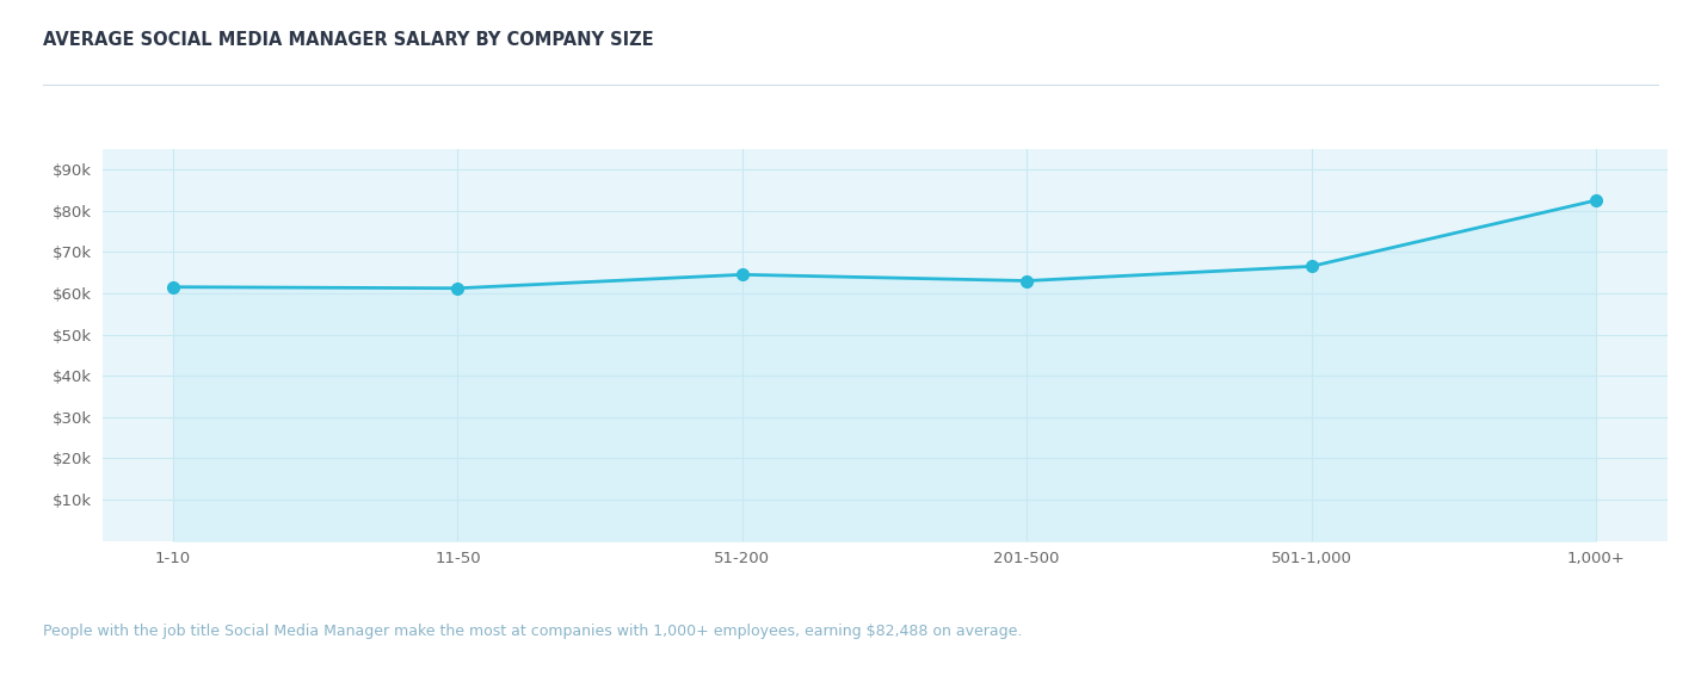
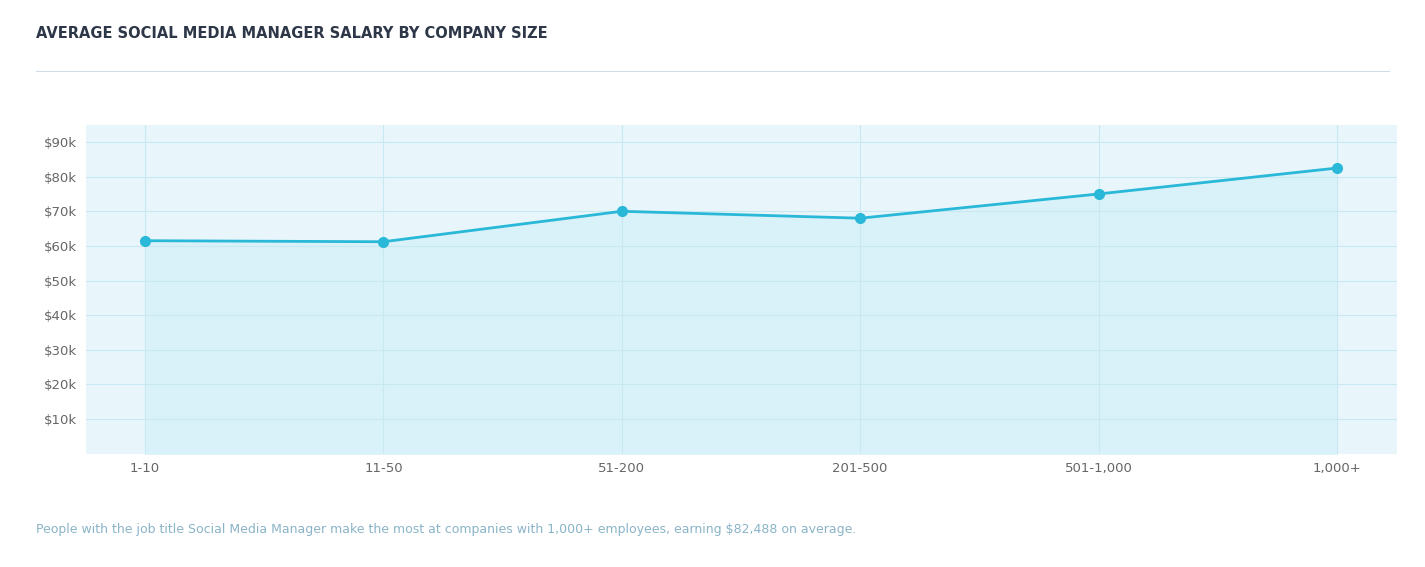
51-200: $64.5k -> $70.0k
201-500: $63.0k -> $68.0k
501-1,000: $66.5k -> $75.0k
